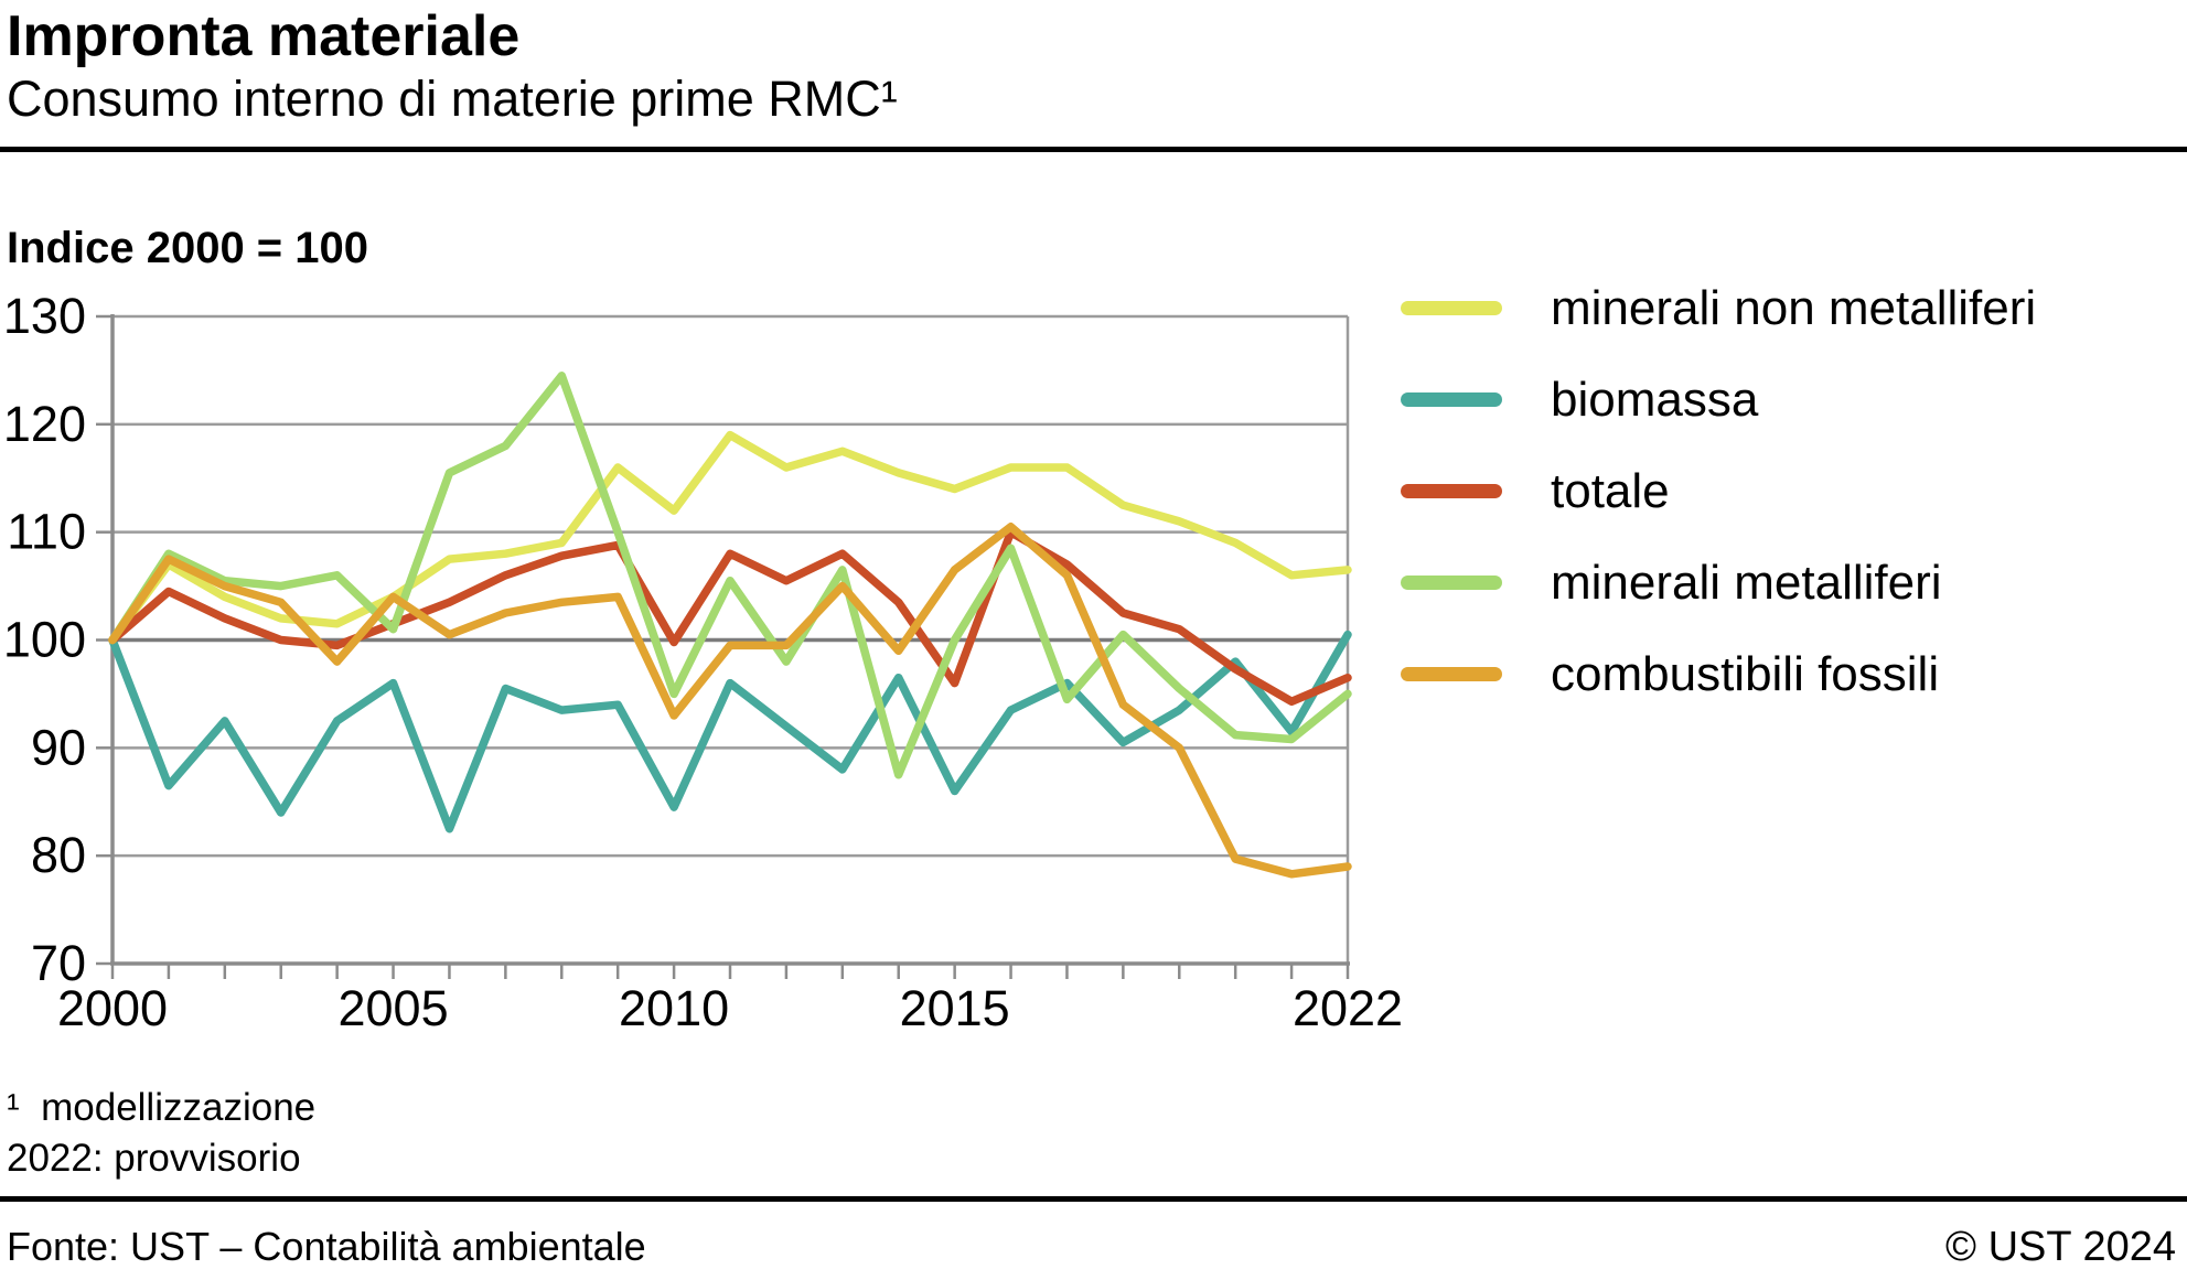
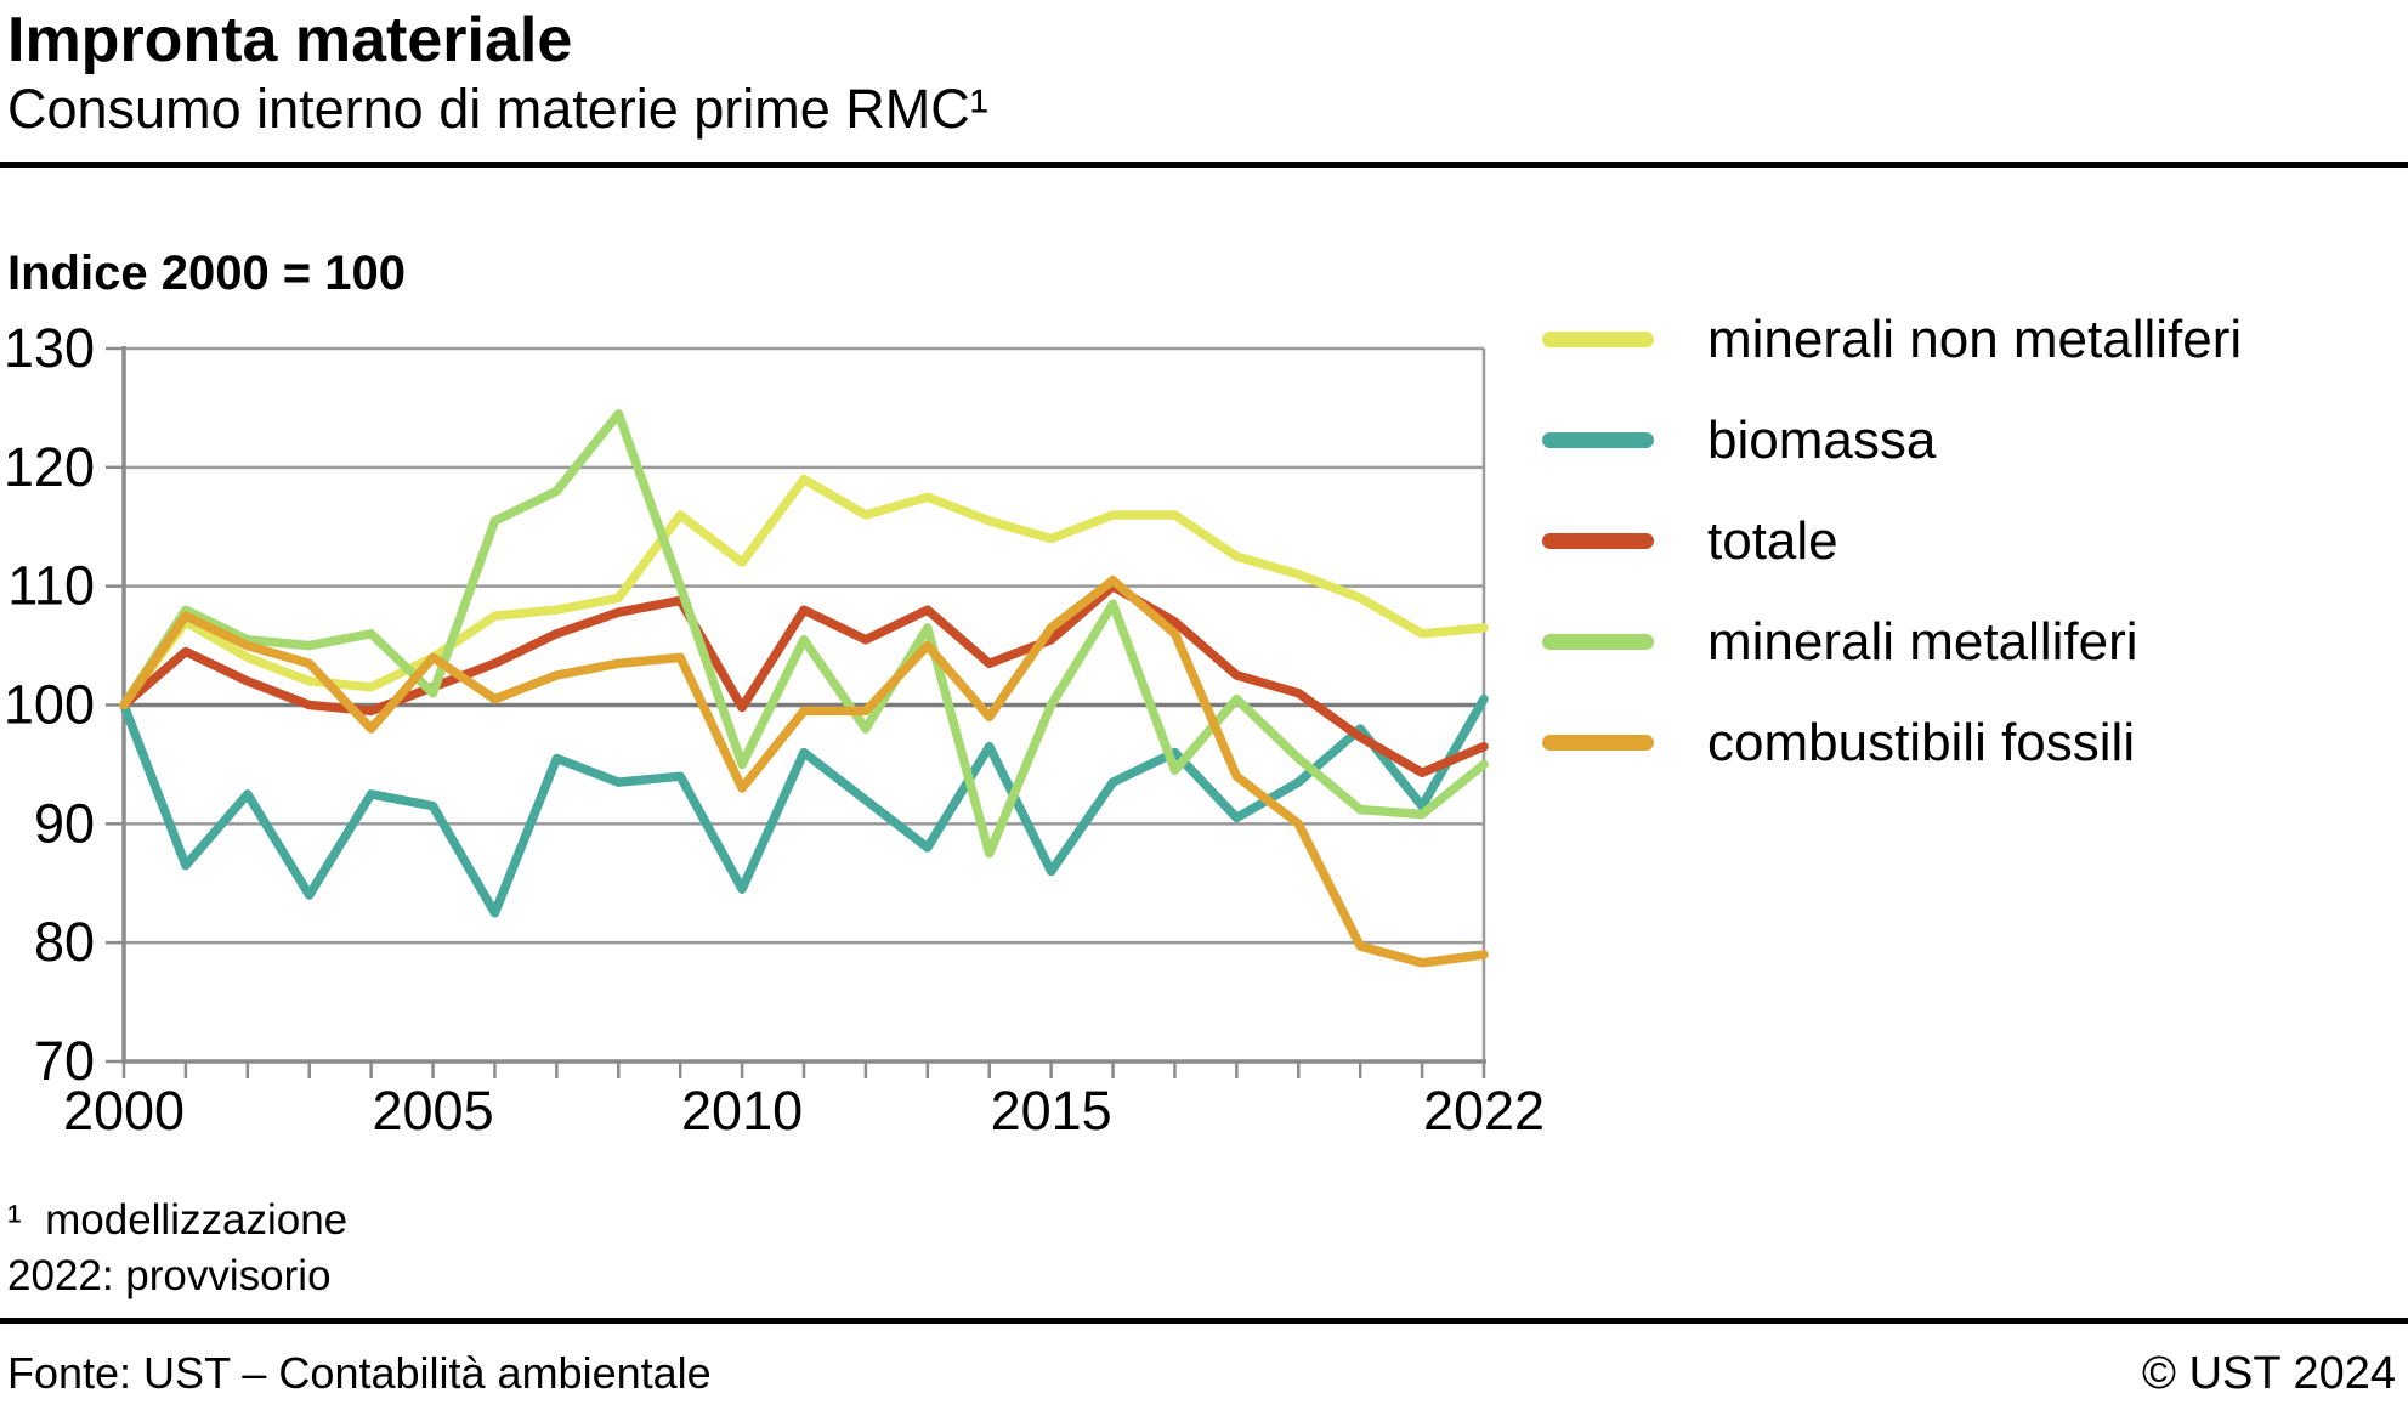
biomassa/2005: 96 -> 92
totale/2015: 96 -> 106
